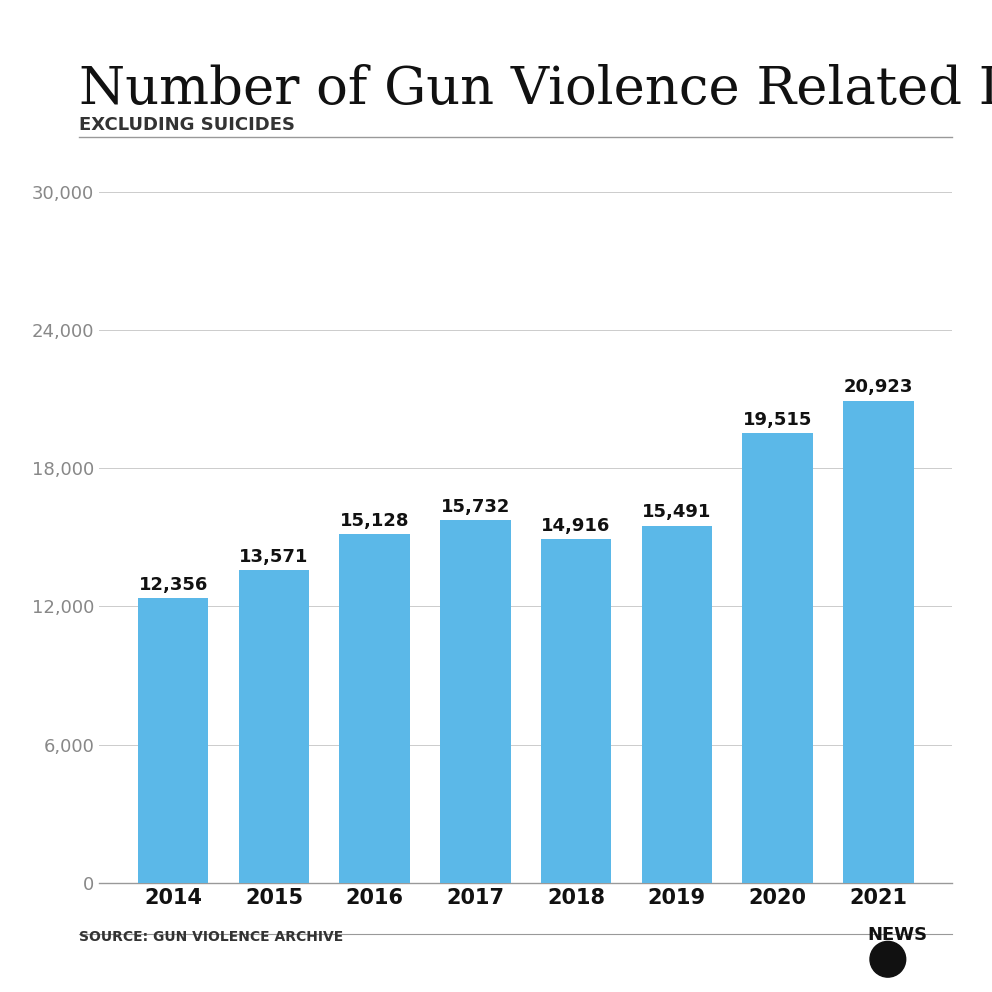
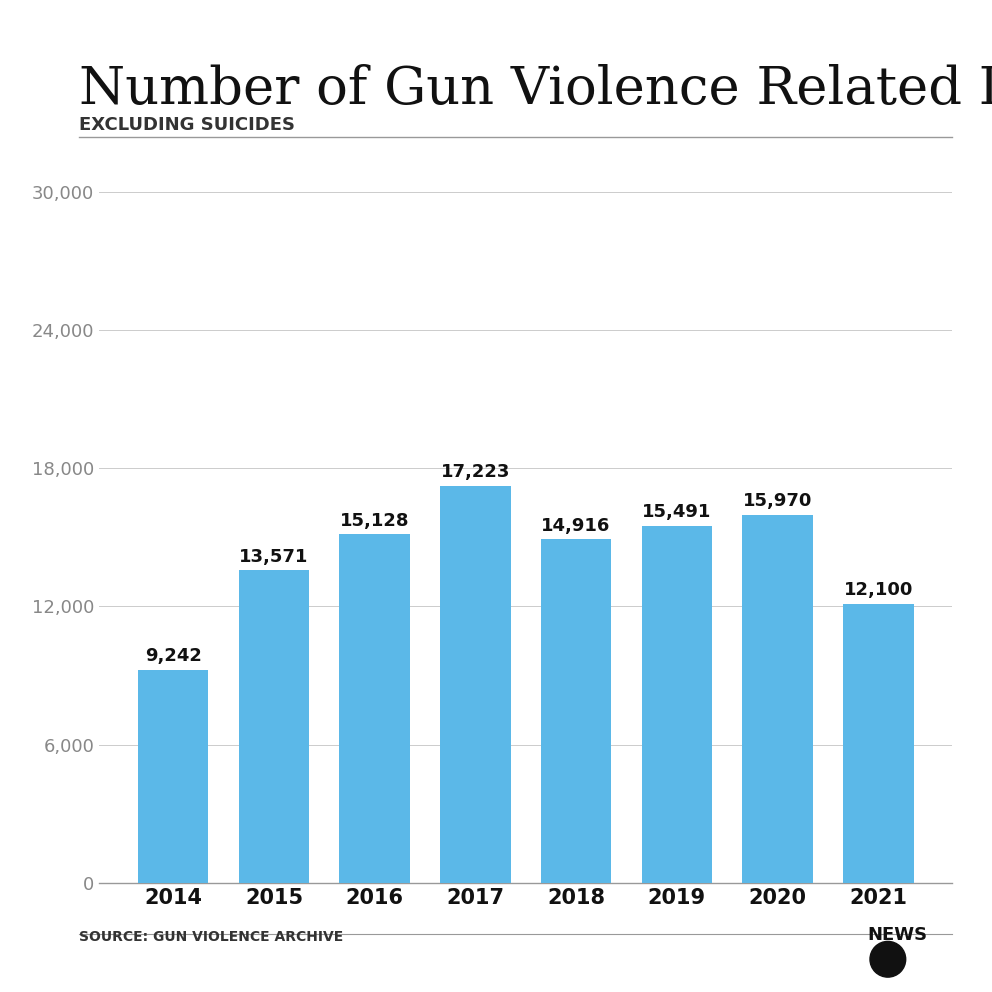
2014: 12,356 -> 9,242
2017: 15,732 -> 17,223
2020: 19,515 -> 15,970
2021: 20,923 -> 12,100
